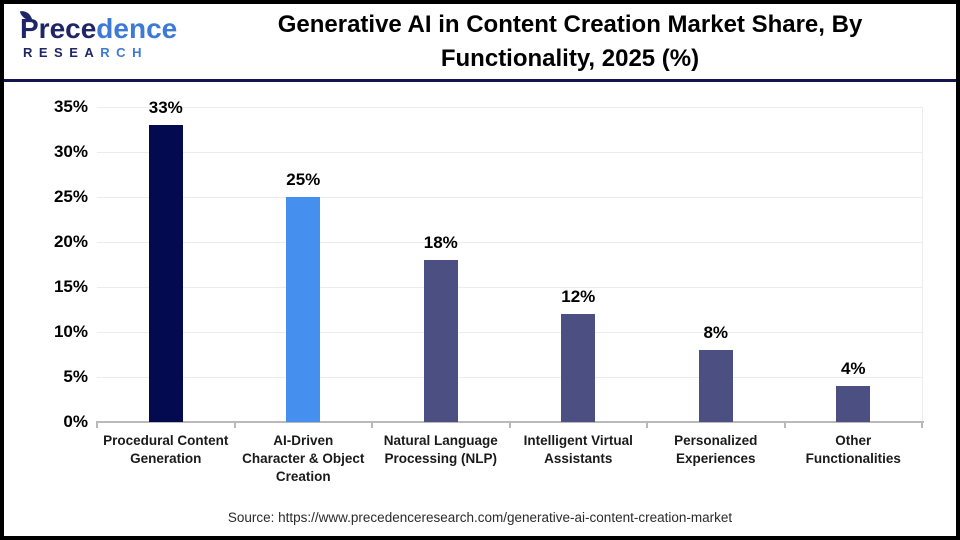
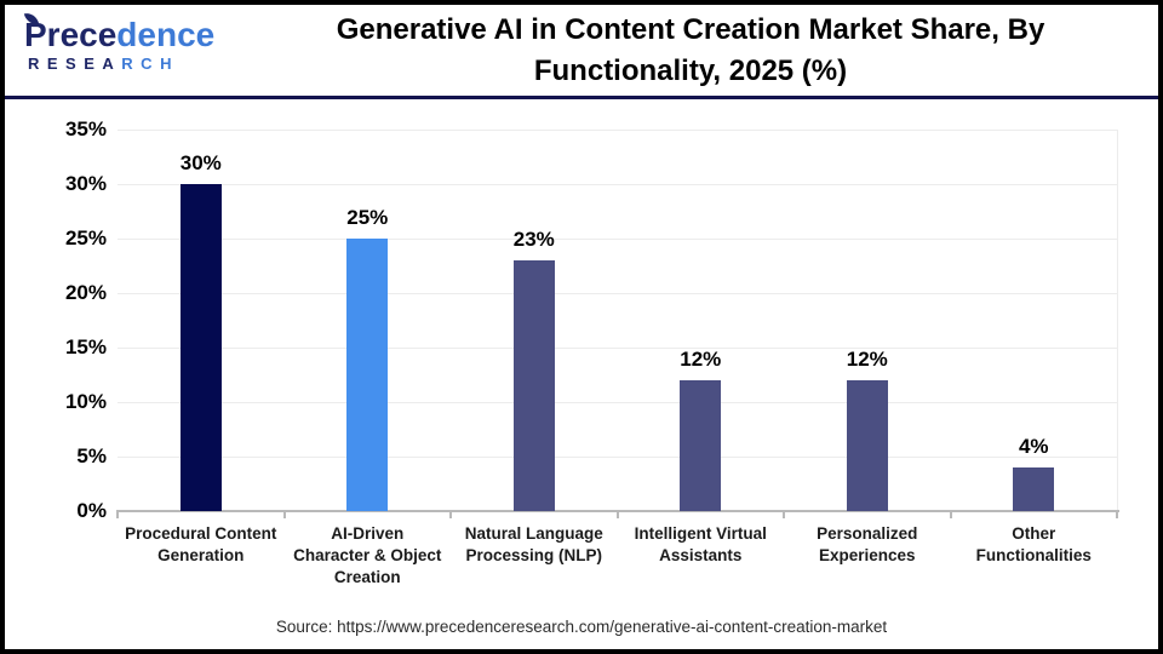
Procedural Content Generation: 33% -> 30%
Natural Language Processing (NLP): 18% -> 23%
Personalized Experiences: 8% -> 12%
